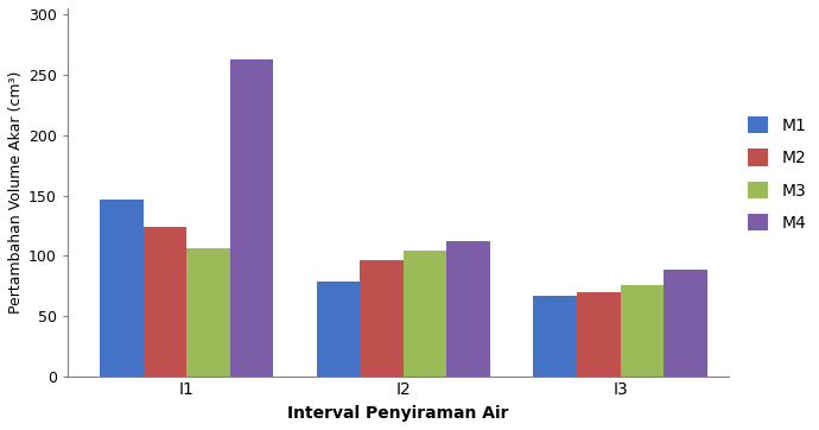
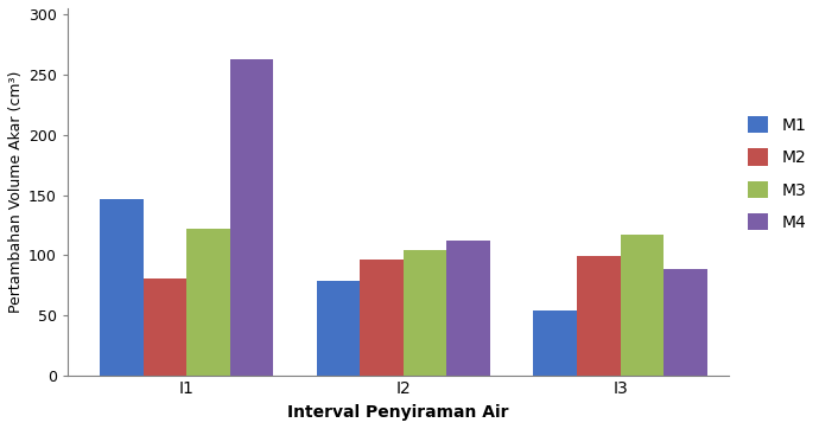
M2/I1: 124 -> 81
M3/I1: 106 -> 122
M1/I3: 67 -> 54
M2/I3: 70 -> 99
M3/I3: 76 -> 117
